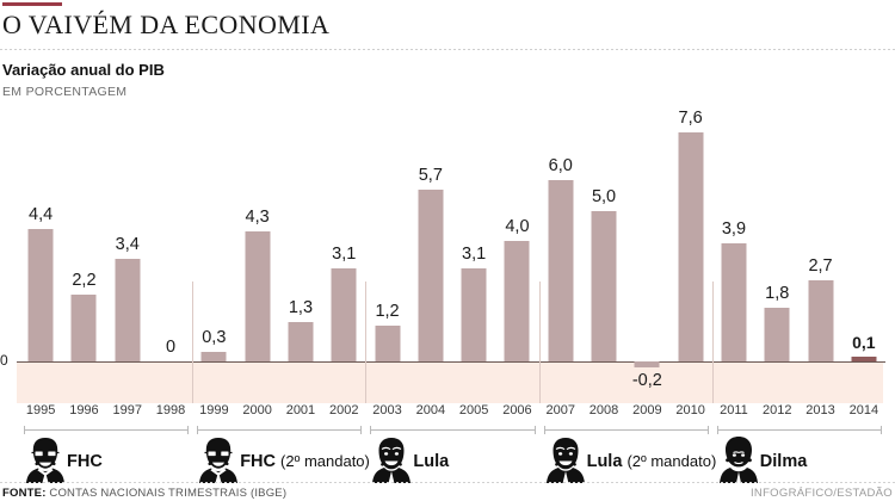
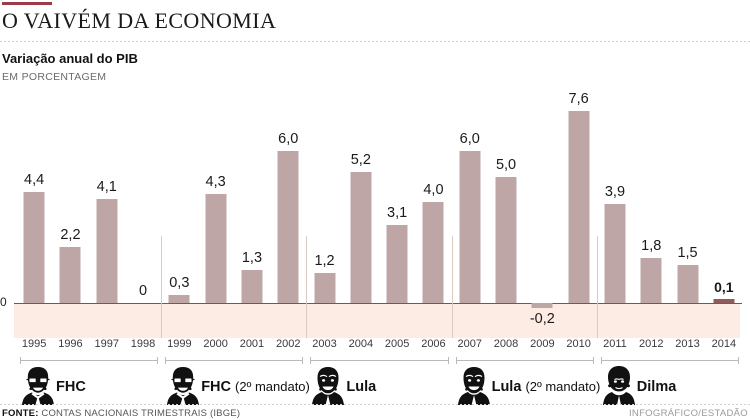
1997: 3,4 -> 4,1
2002: 3,1 -> 6,0
2004: 5,7 -> 5,2
2013: 2,7 -> 1,5
